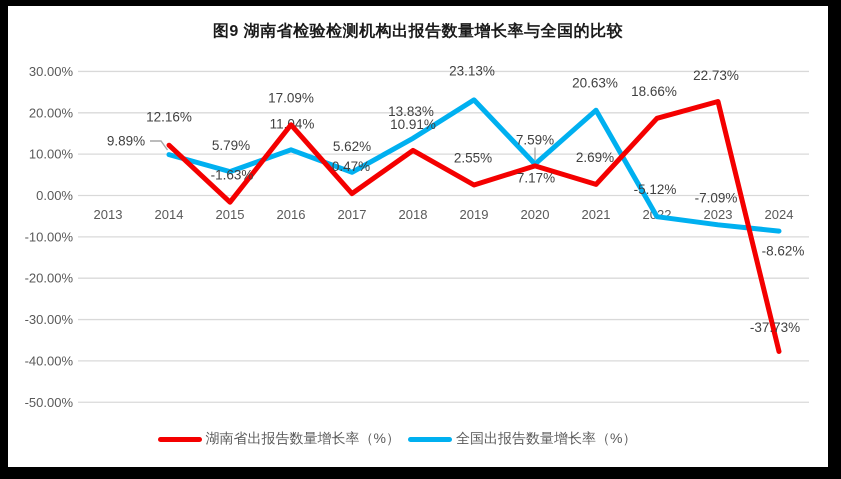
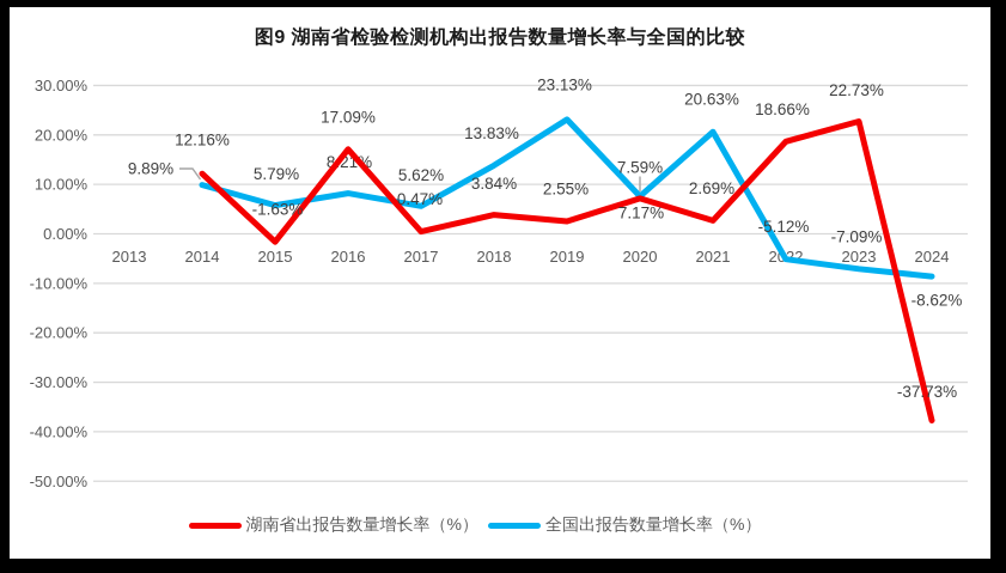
全国出报告数量增长率（%）/2016: 11.04% -> 8.21%
湖南省出报告数量增长率（%）/2018: 10.91% -> 3.84%
